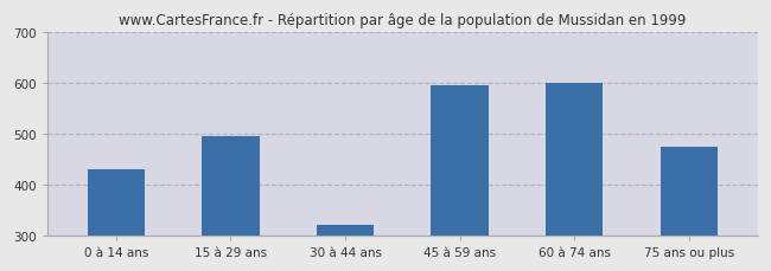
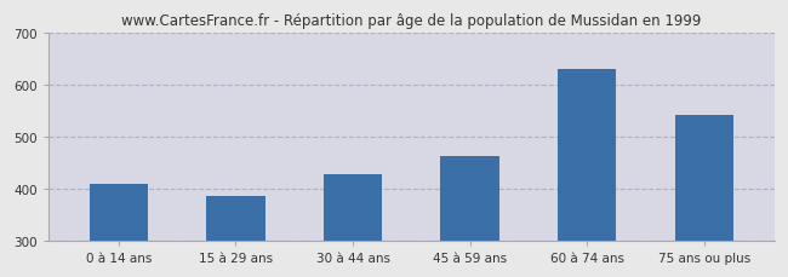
0 à 14 ans: 430 -> 410
15 à 29 ans: 495 -> 385
30 à 44 ans: 320 -> 428
45 à 59 ans: 595 -> 462
60 à 74 ans: 600 -> 630
75 ans ou plus: 475 -> 542
